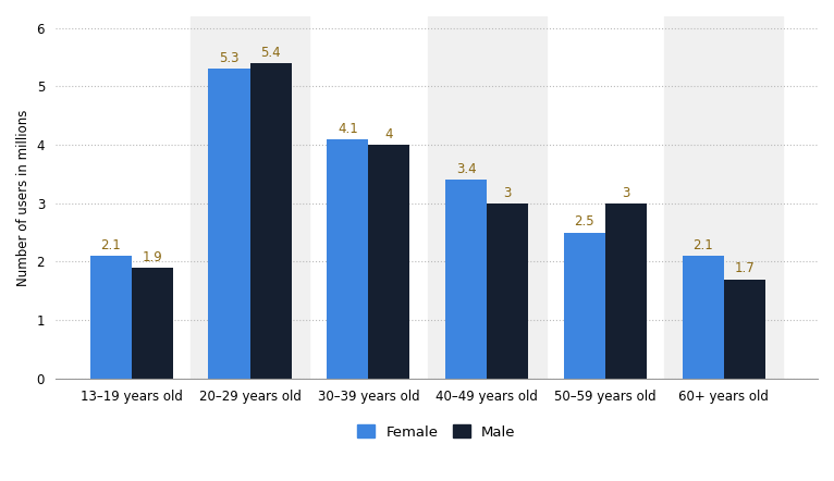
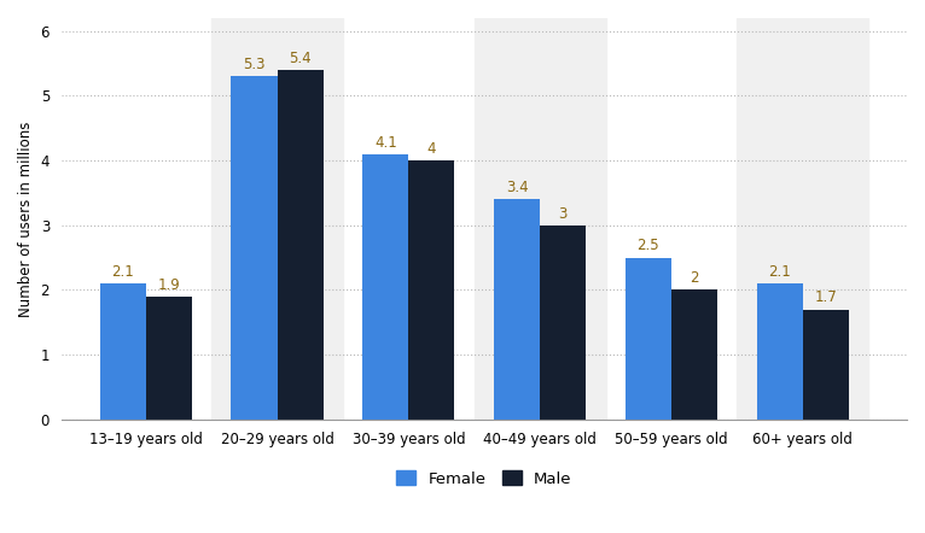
Male/50–59 years old: 3 -> 2
